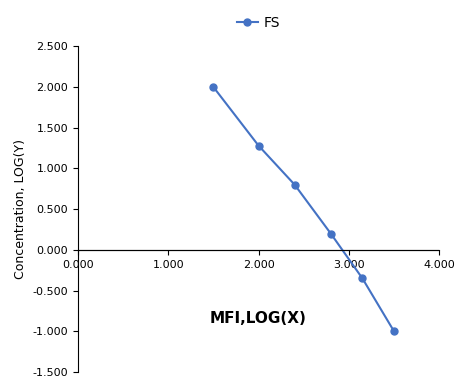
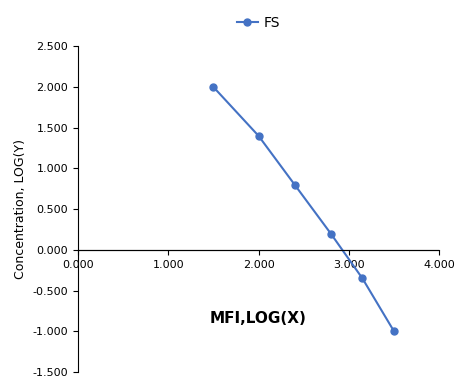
2.000: 1.28 -> 1.40
